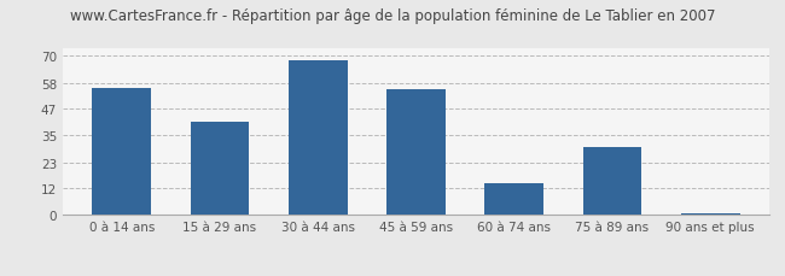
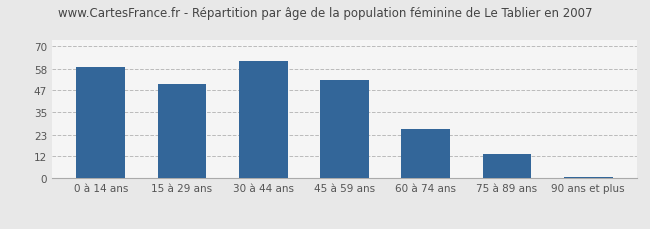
0 à 14 ans: 56 -> 59
15 à 29 ans: 41 -> 50
30 à 44 ans: 68 -> 62
45 à 59 ans: 55 -> 52
60 à 74 ans: 14 -> 26
75 à 89 ans: 30 -> 13
